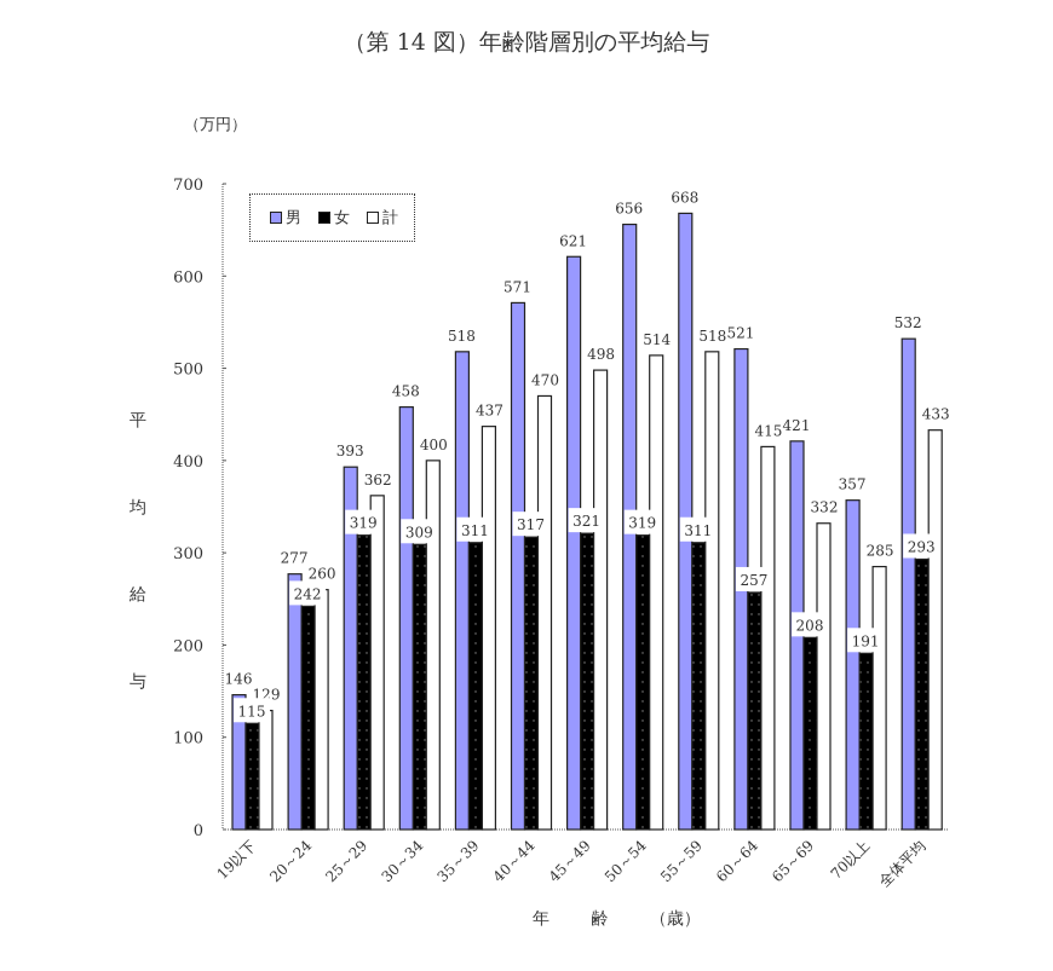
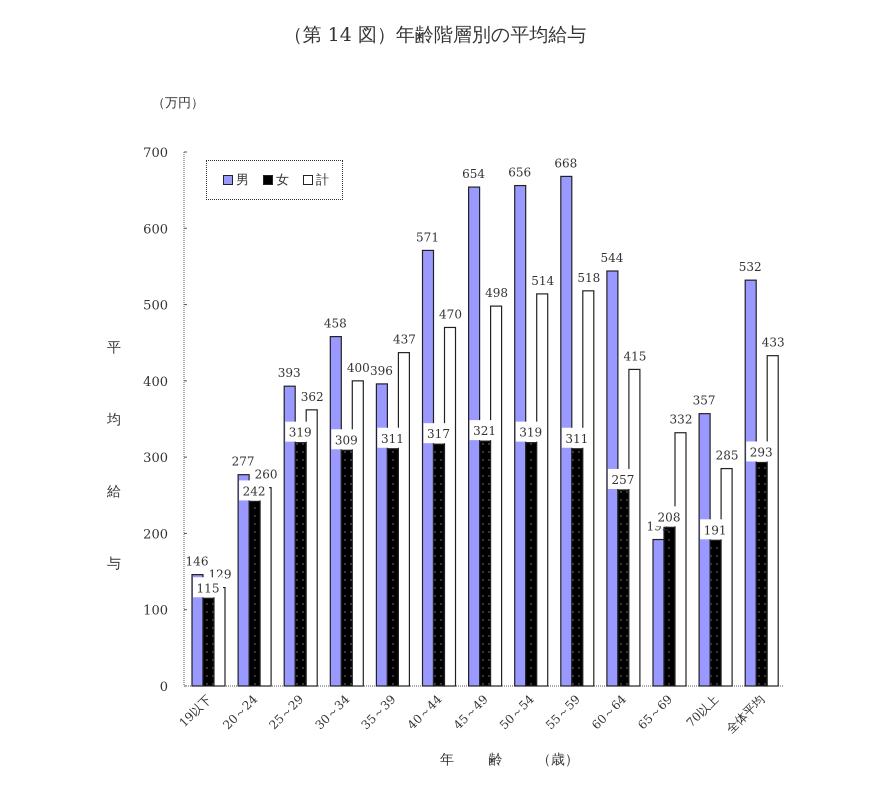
男/35～39: 518 -> 396
男/45～49: 621 -> 654
男/60～64: 521 -> 544
男/65～69: 421 -> 192
